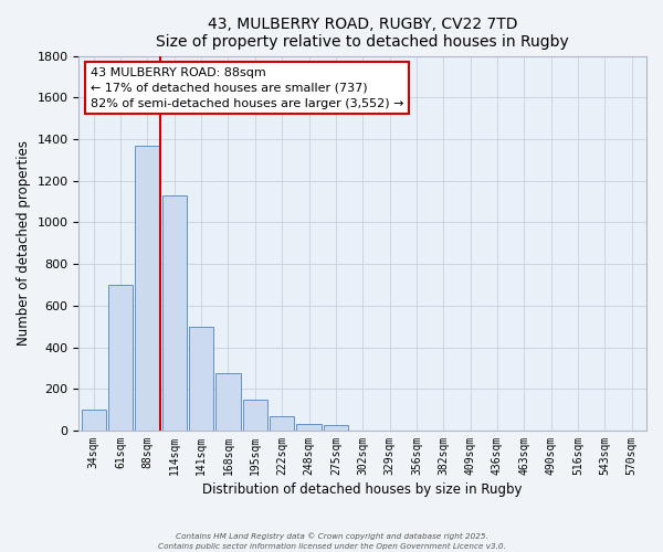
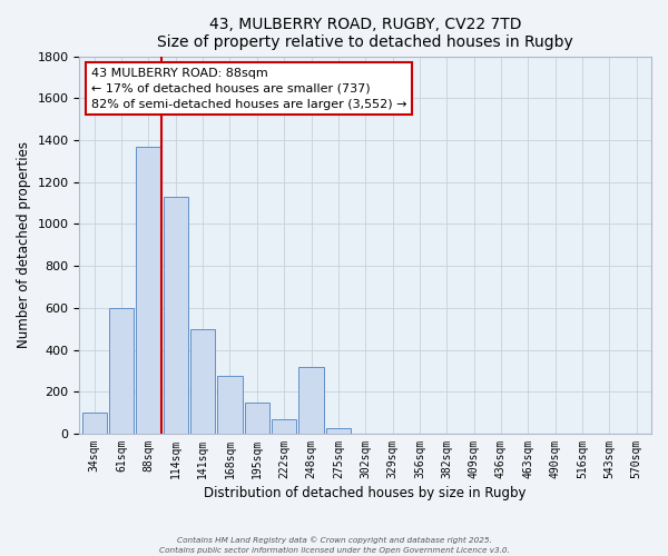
61sqm: 700 -> 600
248sqm: 30 -> 320
